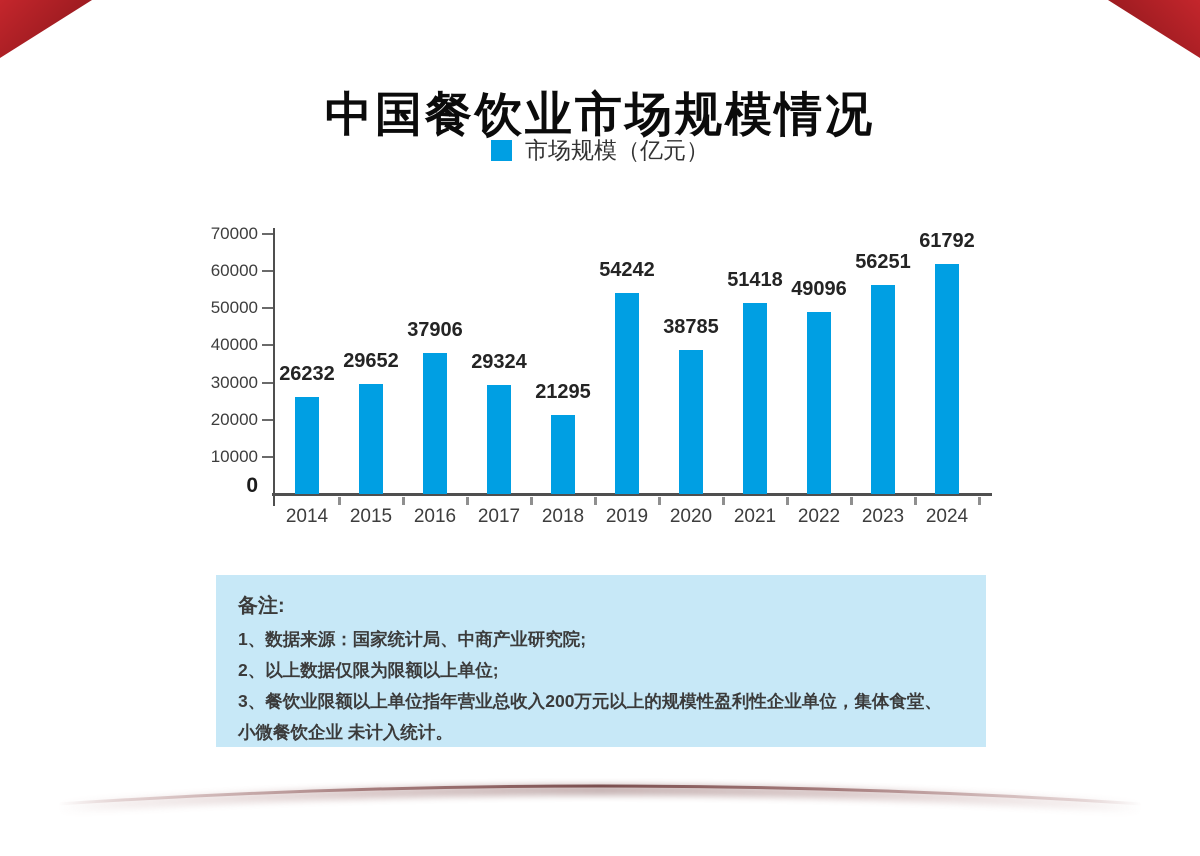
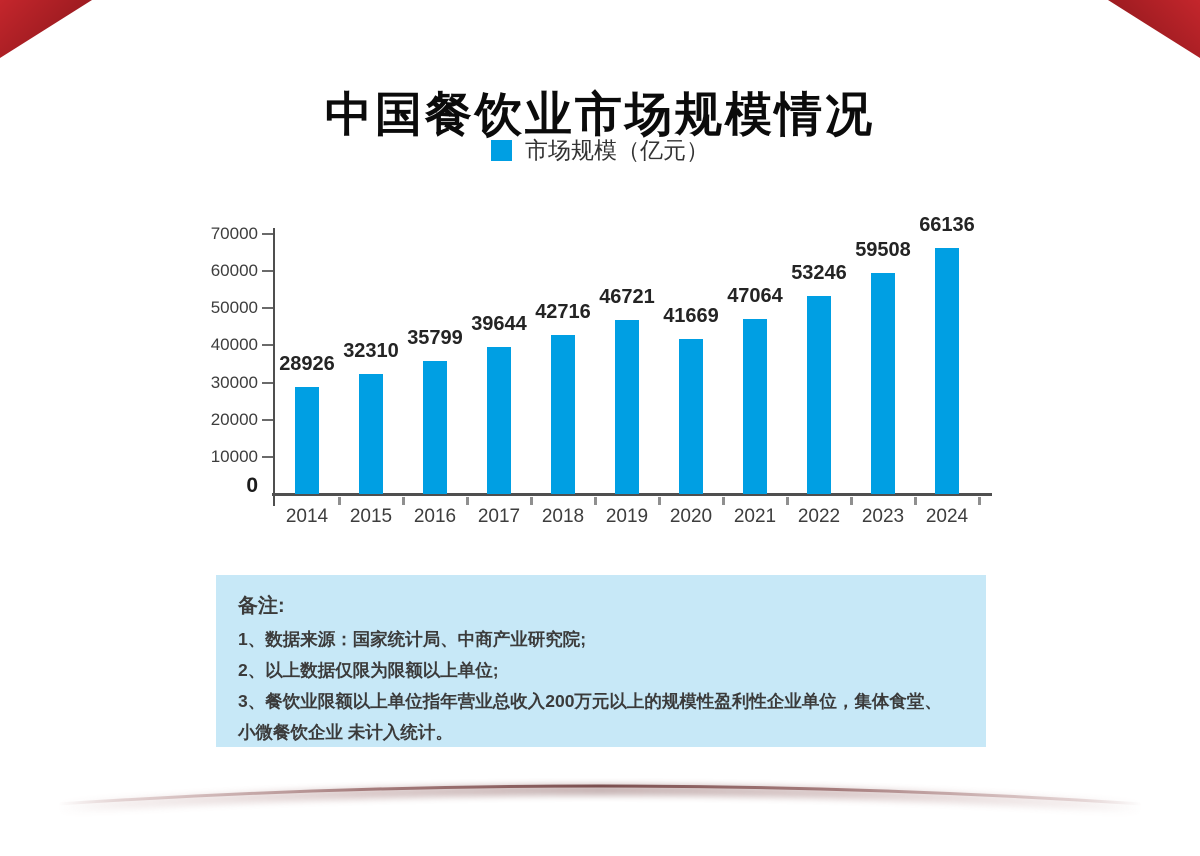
2014: 26232 -> 28926
2015: 29652 -> 32310
2016: 37906 -> 35799
2017: 29324 -> 39644
2018: 21295 -> 42716
2019: 54242 -> 46721
2020: 38785 -> 41669
2021: 51418 -> 47064
2022: 49096 -> 53246
2023: 56251 -> 59508
2024: 61792 -> 66136
